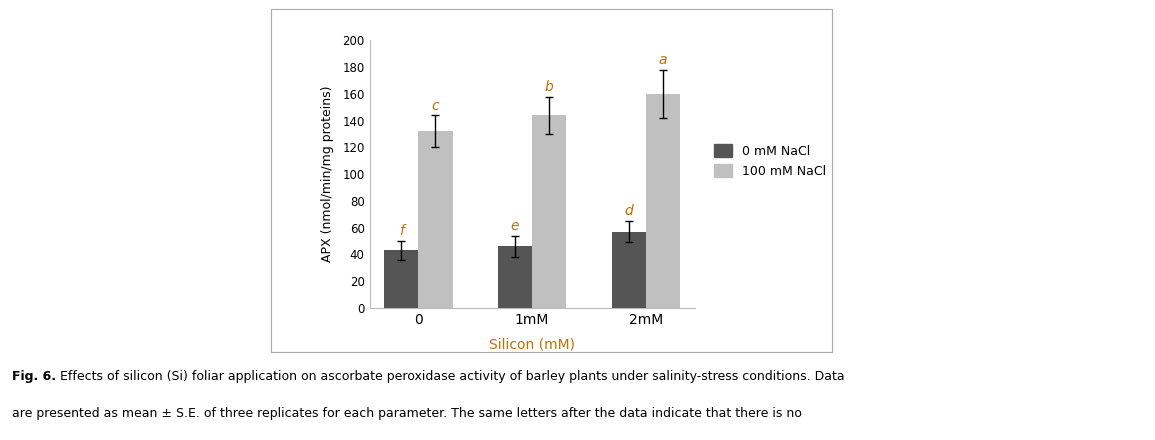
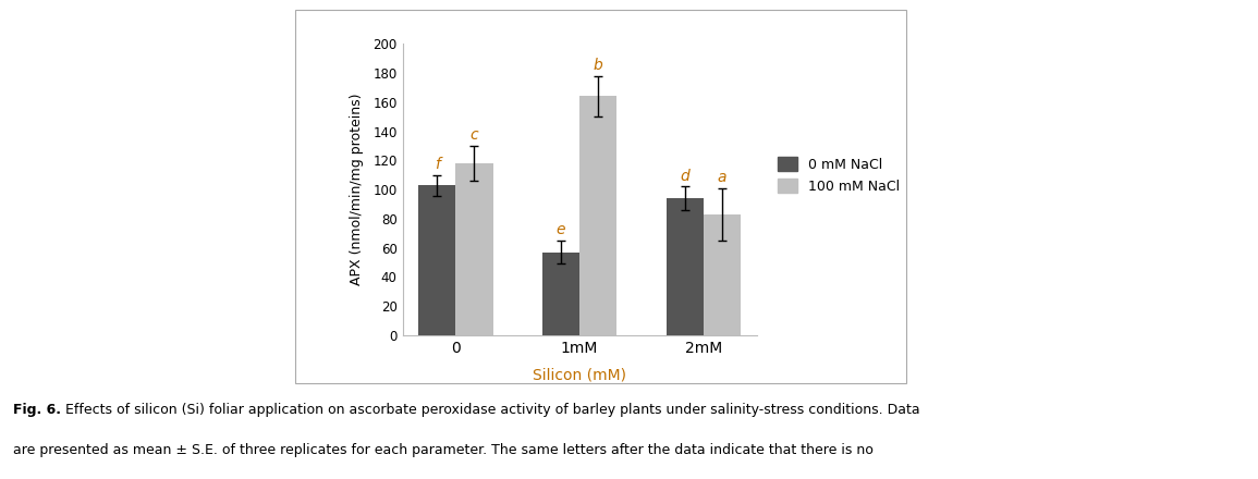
0 mM NaCl/0: 43 -> 103
100 mM NaCl/0: 132 -> 118
0 mM NaCl/1mM: 46 -> 57
100 mM NaCl/1mM: 144 -> 164
0 mM NaCl/2mM: 57 -> 94
100 mM NaCl/2mM: 160 -> 83
